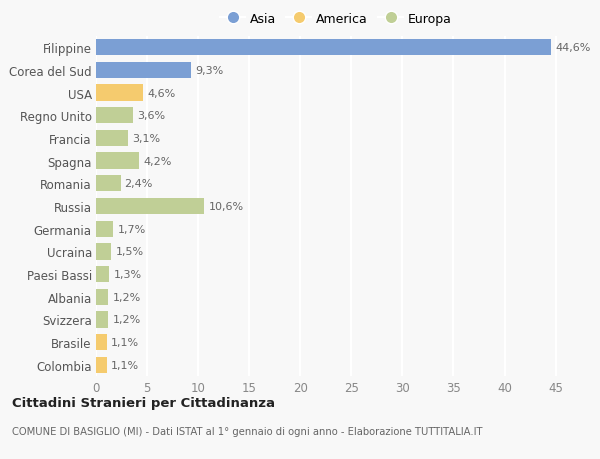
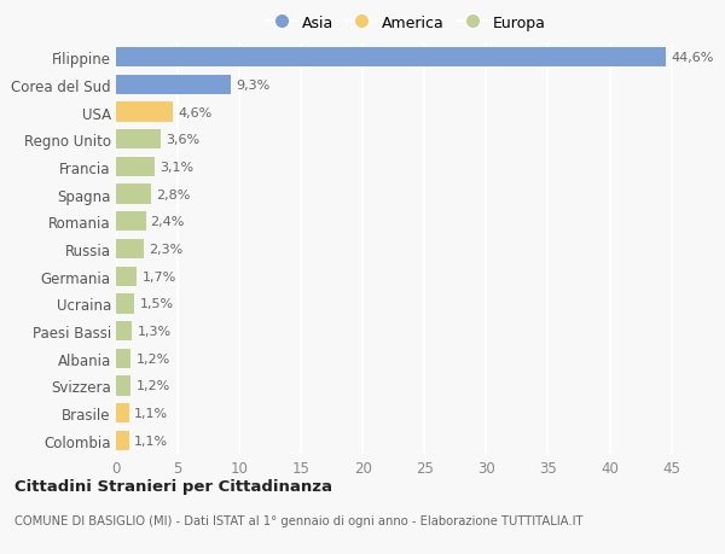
Spagna: 4,2% -> 2,8%
Russia: 10,6% -> 2,3%
